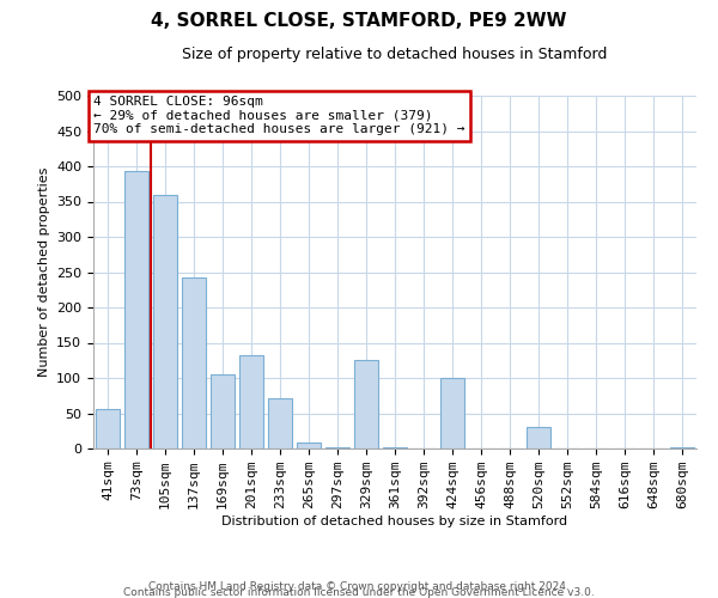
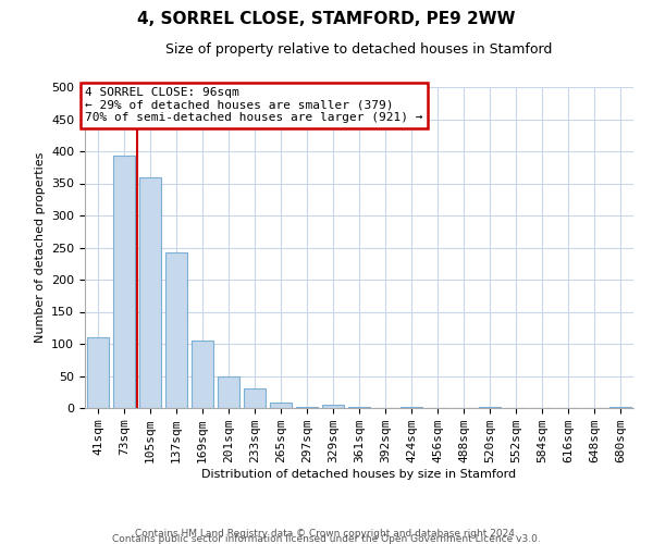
41sqm: 56 -> 110
201sqm: 132 -> 50
233sqm: 72 -> 30
329sqm: 126 -> 5
424sqm: 100 -> 2
520sqm: 30 -> 2
